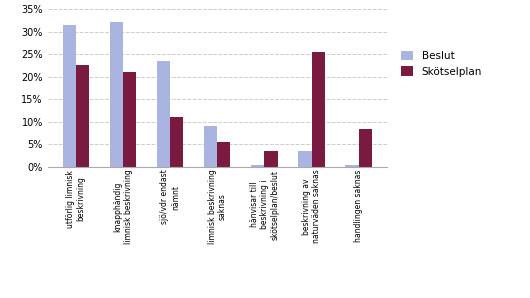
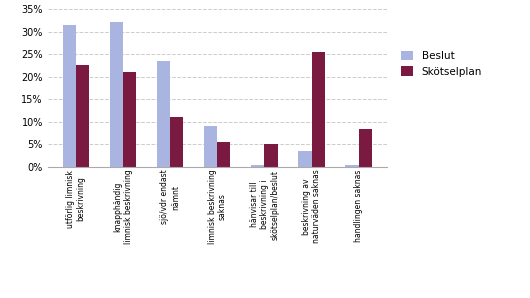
Skötselplan/hänvisar till beskrivning i skötselplan/beslut: 3.5% -> 5.0%
